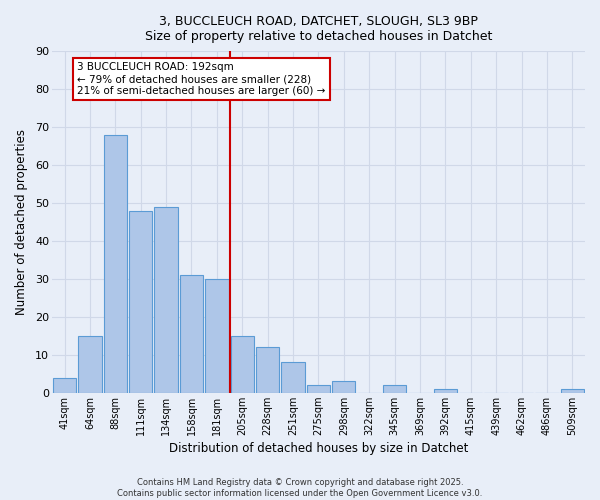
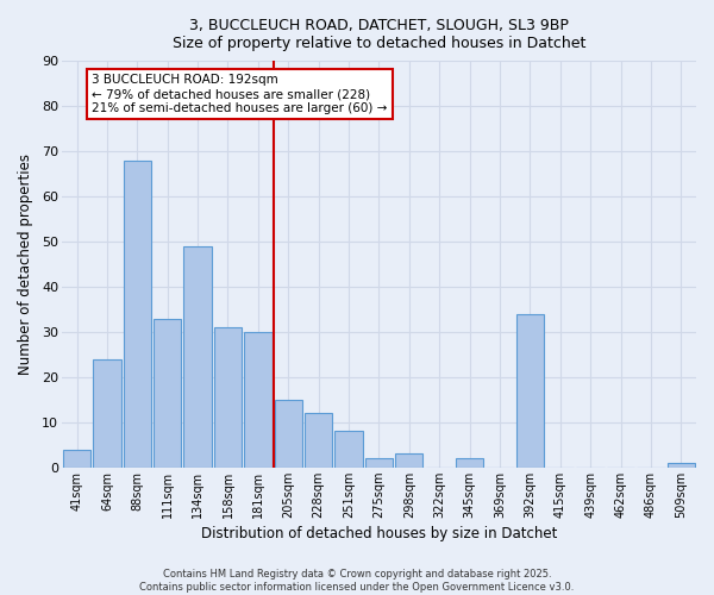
64sqm: 15 -> 24
111sqm: 48 -> 33
392sqm: 1 -> 34
